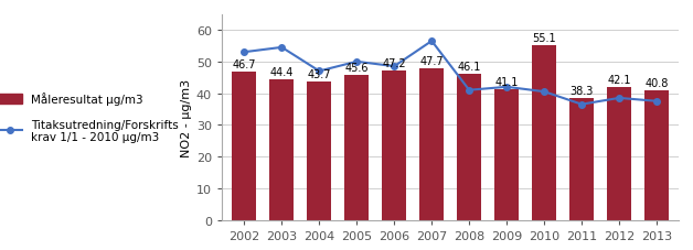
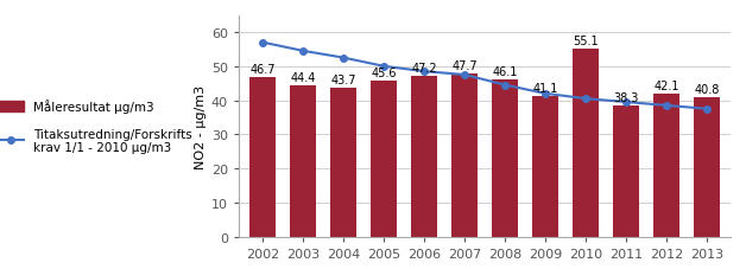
Titaksutredning/Forskrifts krav 1/1 - 2010 μg/m3/2002: 53.0 -> 57.0
Titaksutredning/Forskrifts krav 1/1 - 2010 μg/m3/2004: 47.0 -> 52.5
Titaksutredning/Forskrifts krav 1/1 - 2010 μg/m3/2007: 56.5 -> 47.5
Titaksutredning/Forskrifts krav 1/1 - 2010 μg/m3/2008: 41.0 -> 44.5
Titaksutredning/Forskrifts krav 1/1 - 2010 μg/m3/2011: 36.5 -> 39.5
